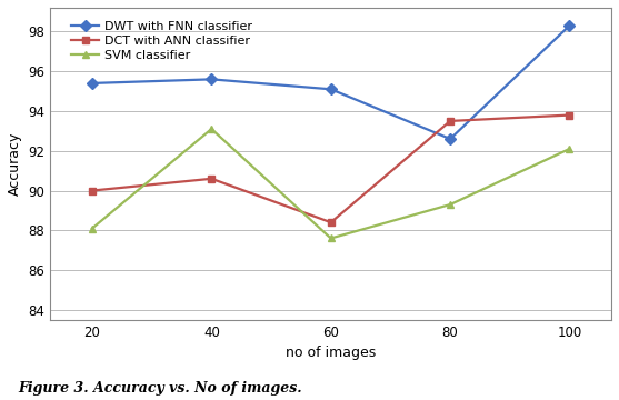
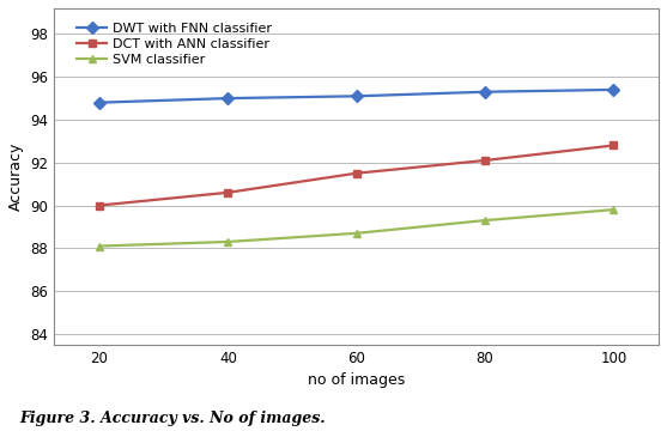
DWT with FNN classifier/20: 95.4 -> 94.8
DWT with FNN classifier/40: 95.6 -> 95.0
SVM classifier/40: 93.1 -> 88.3
DCT with ANN classifier/60: 88.4 -> 91.5
SVM classifier/60: 87.6 -> 88.7
DWT with FNN classifier/80: 92.6 -> 95.3
DCT with ANN classifier/80: 93.5 -> 92.1
DWT with FNN classifier/100: 98.3 -> 95.4
DCT with ANN classifier/100: 93.8 -> 92.8
SVM classifier/100: 92.1 -> 89.8
